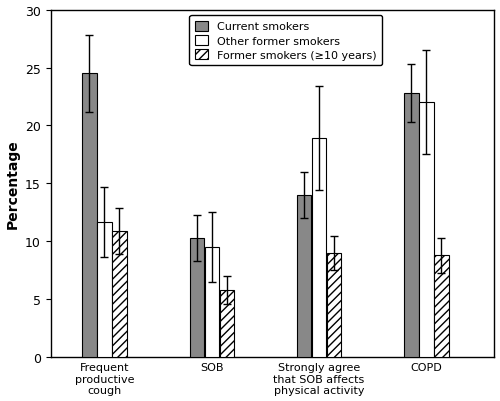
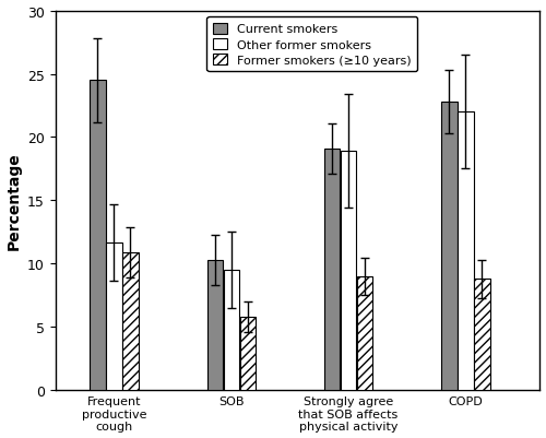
Current smokers/Strongly agree that SOB affects physical activity: 14.0 -> 19.1
